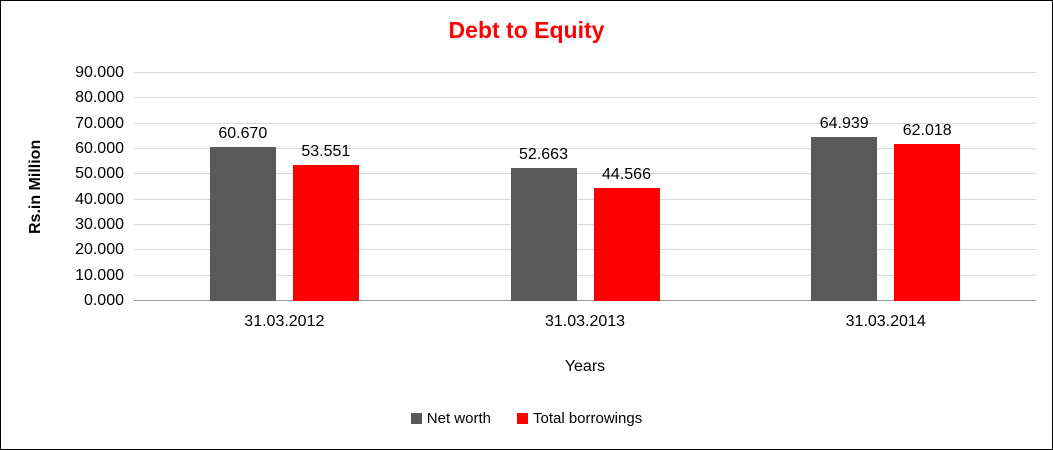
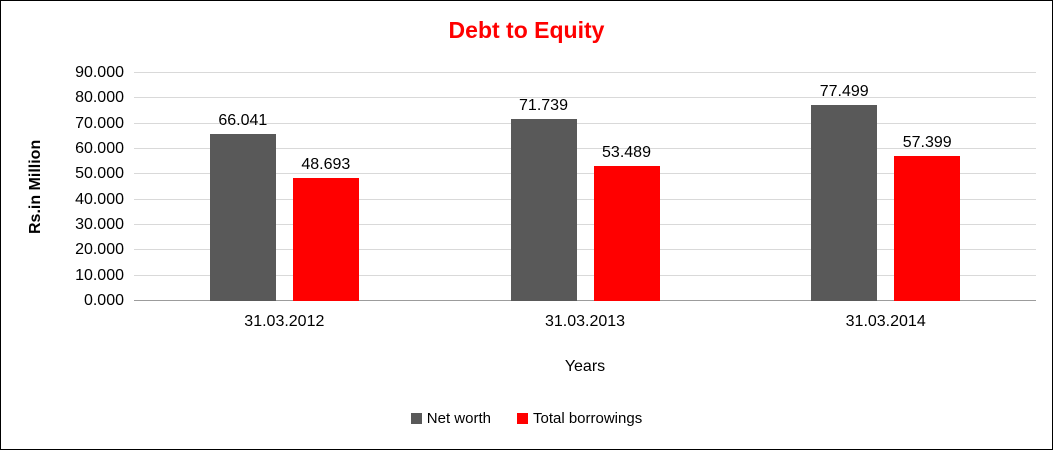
Net worth/31.03.2012: 60.670 -> 66.041
Total borrowings/31.03.2012: 53.551 -> 48.693
Net worth/31.03.2013: 52.663 -> 71.739
Total borrowings/31.03.2013: 44.566 -> 53.489
Net worth/31.03.2014: 64.939 -> 77.499
Total borrowings/31.03.2014: 62.018 -> 57.399
